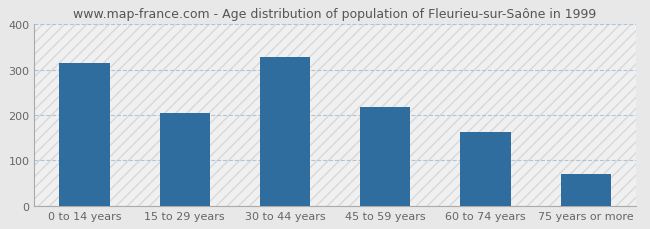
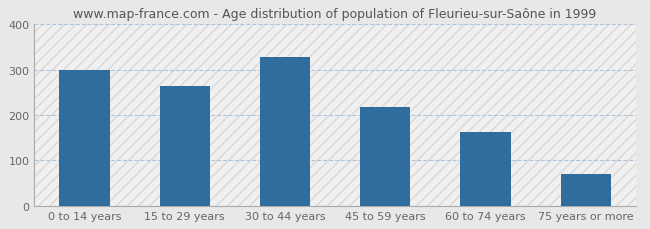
0 to 14 years: 315 -> 300
15 to 29 years: 205 -> 265
